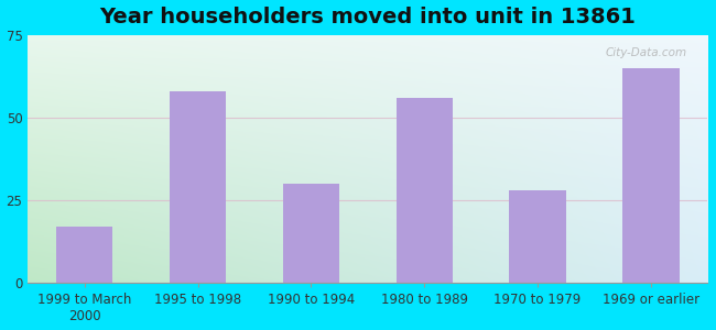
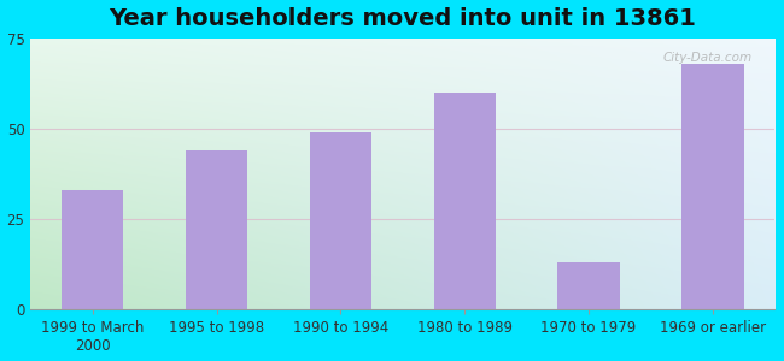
1999 to March 2000: 17 -> 33
1995 to 1998: 58 -> 44
1990 to 1994: 30 -> 49
1980 to 1989: 56 -> 60
1970 to 1979: 28 -> 13
1969 or earlier: 65 -> 68
